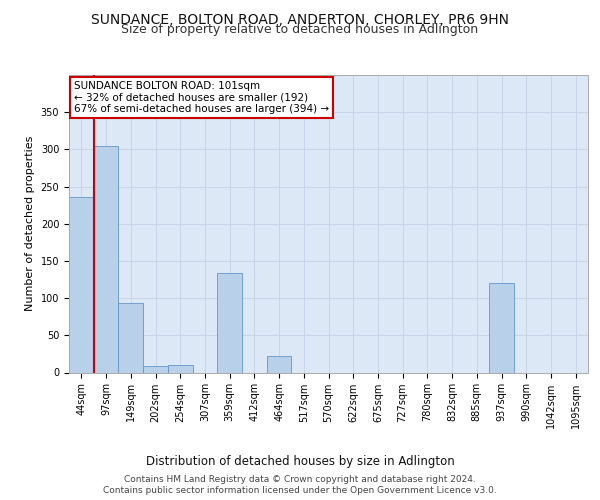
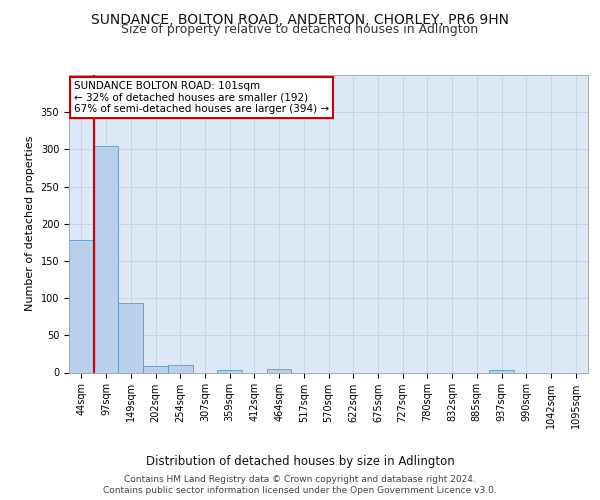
44sqm: 236 -> 178
359sqm: 134 -> 4
464sqm: 22 -> 5
937sqm: 120 -> 4
